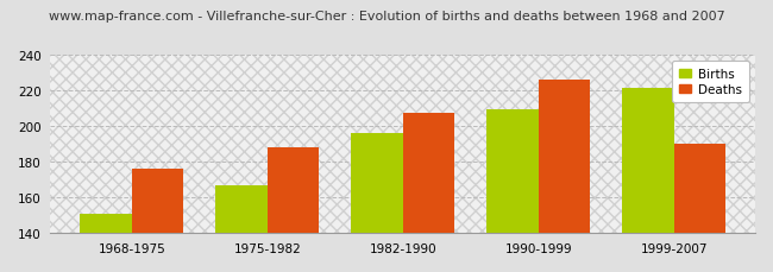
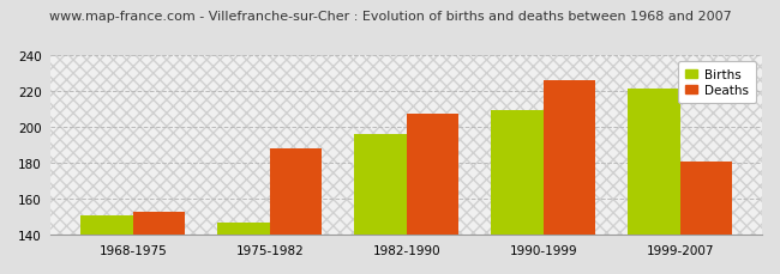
Deaths/1968-1975: 176 -> 153
Births/1975-1982: 167 -> 147
Deaths/1999-2007: 190 -> 181
